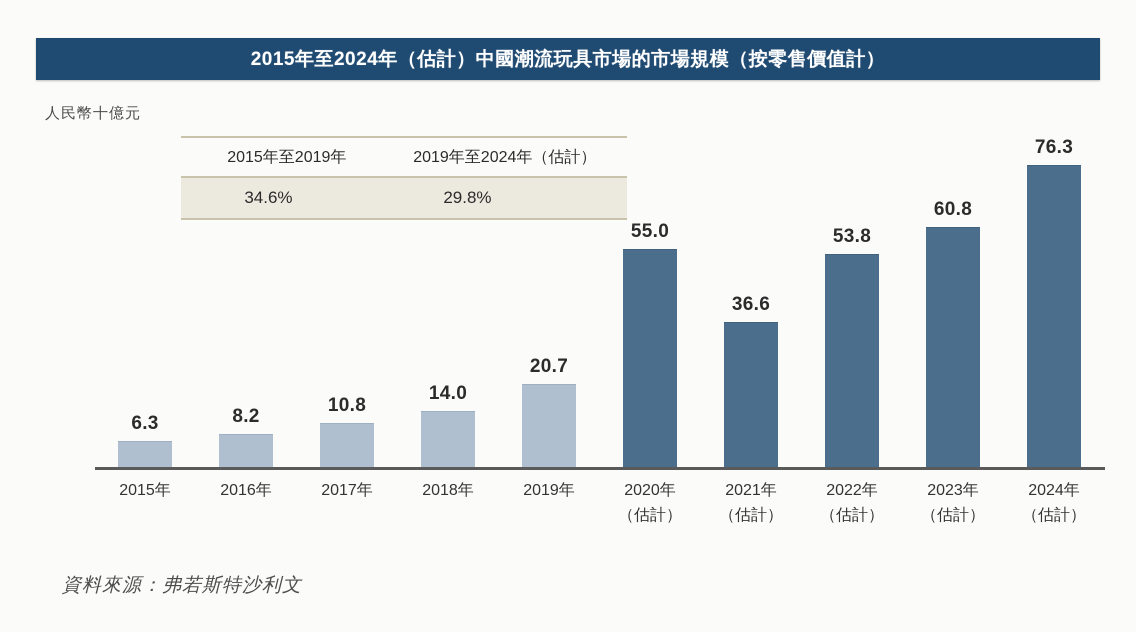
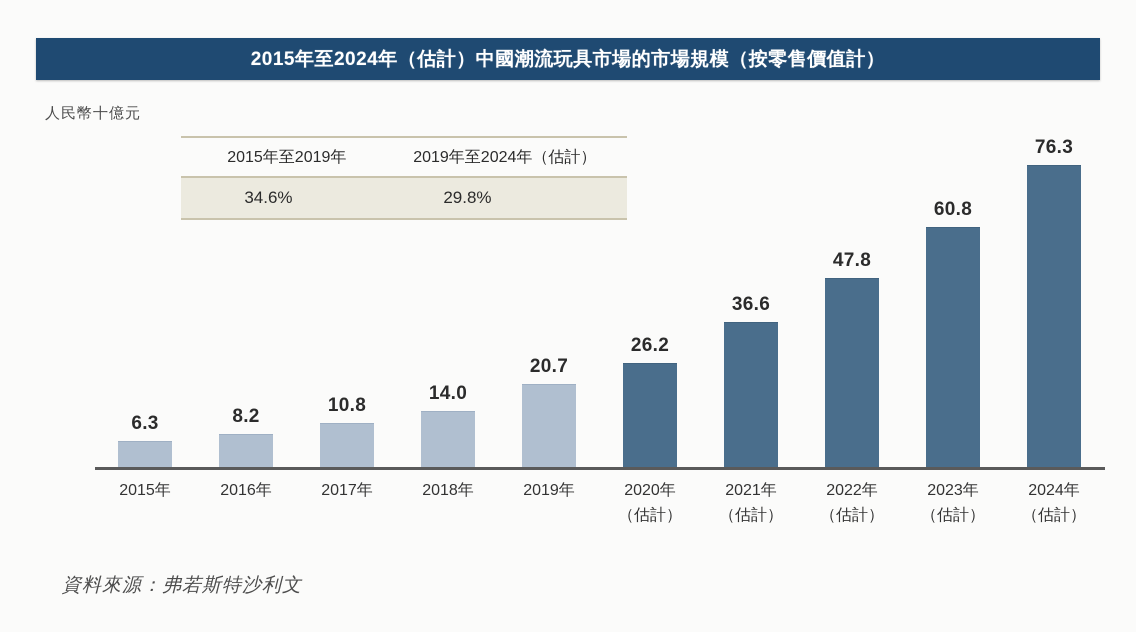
2020年: 55.0 -> 26.2
2022年: 53.8 -> 47.8
